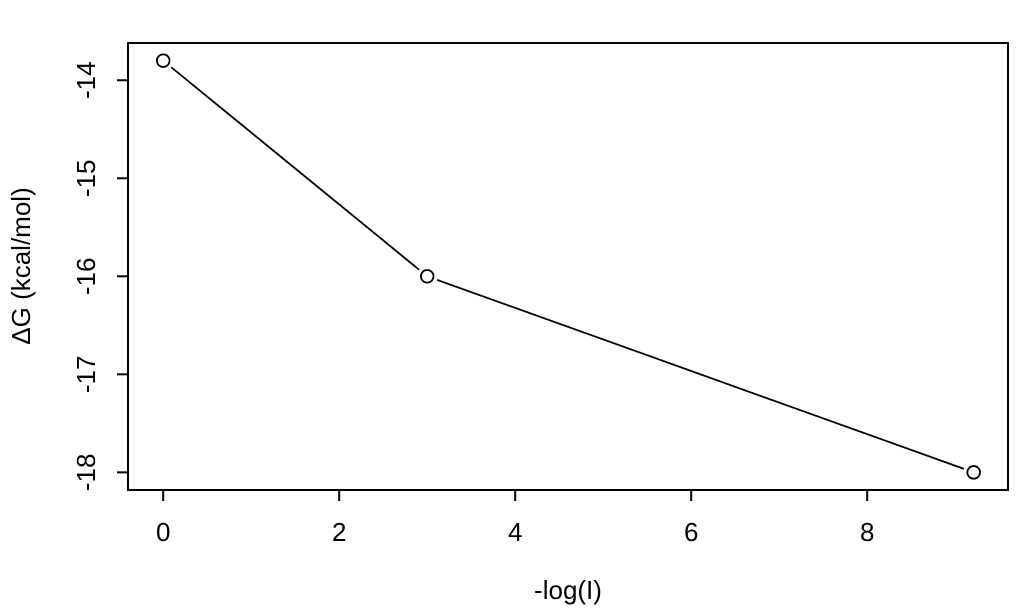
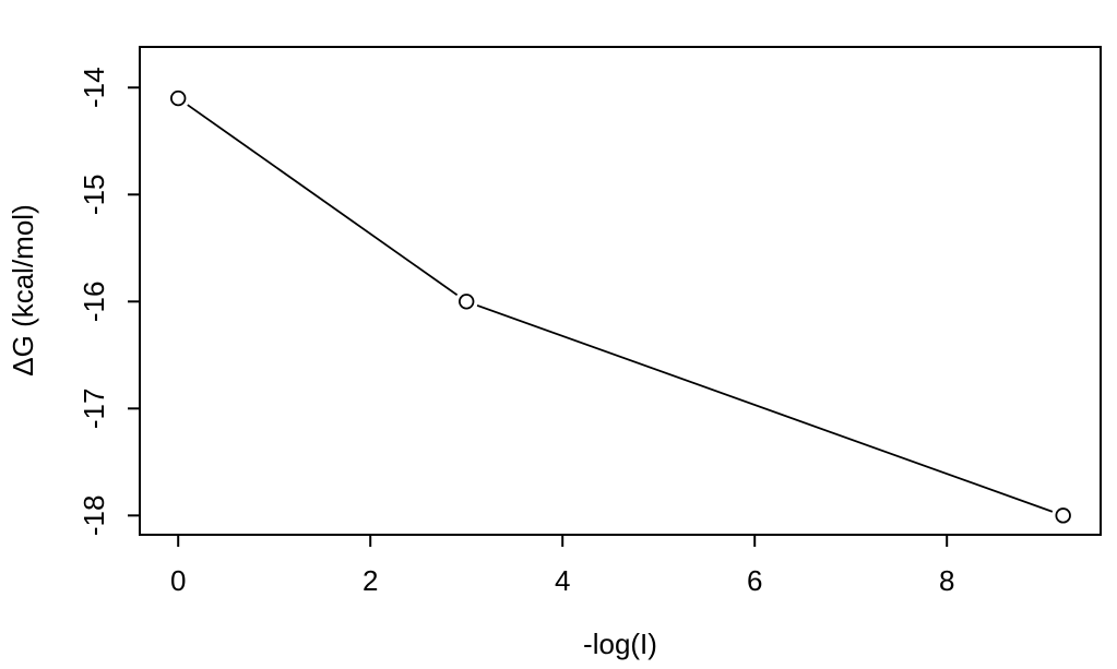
0: -13.8 -> -14.1
